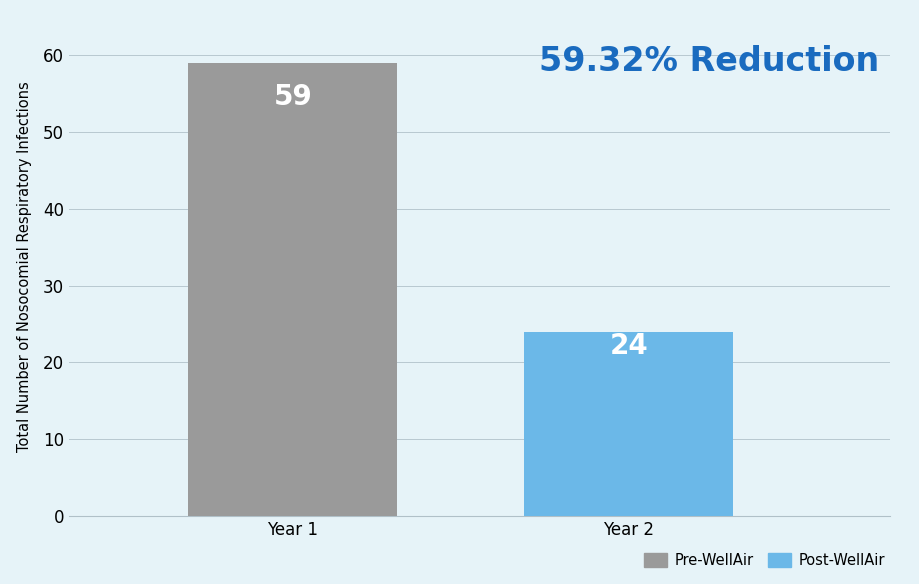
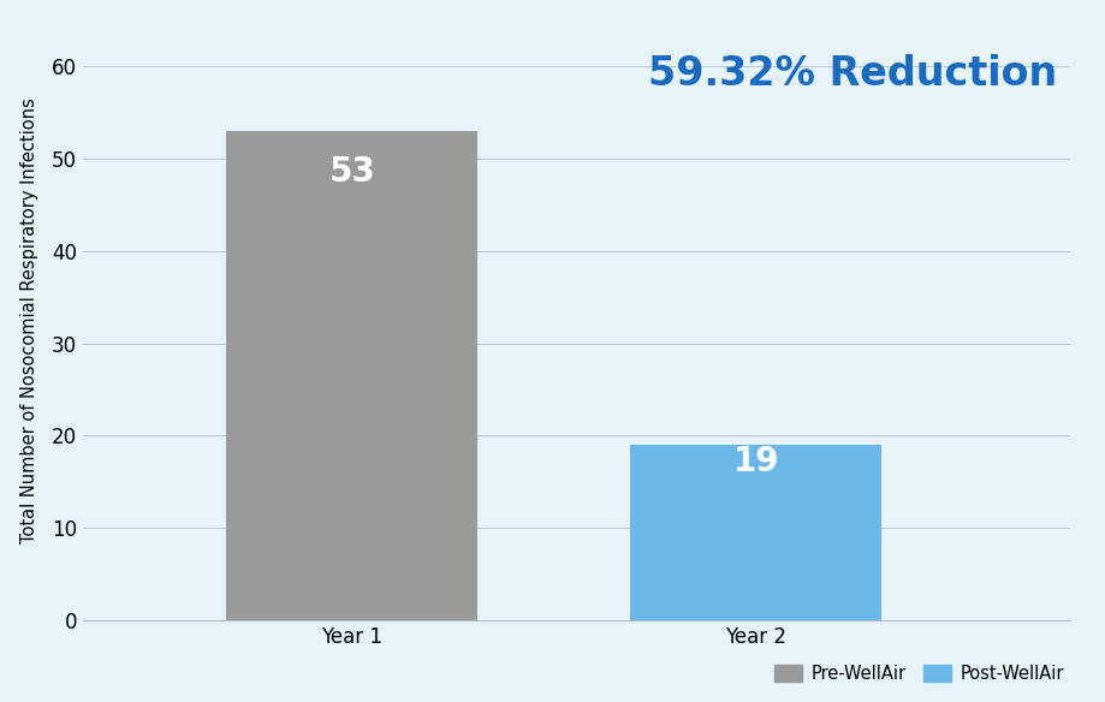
Year 1: 59 -> 53
Year 2: 24 -> 19
